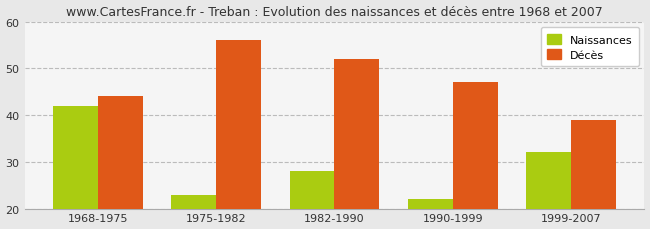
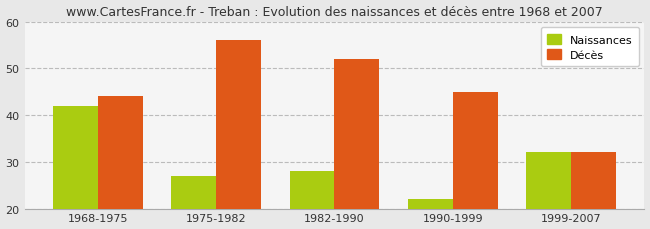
Naissances/1975-1982: 23 -> 27
Décès/1990-1999: 47 -> 45
Décès/1999-2007: 39 -> 32
